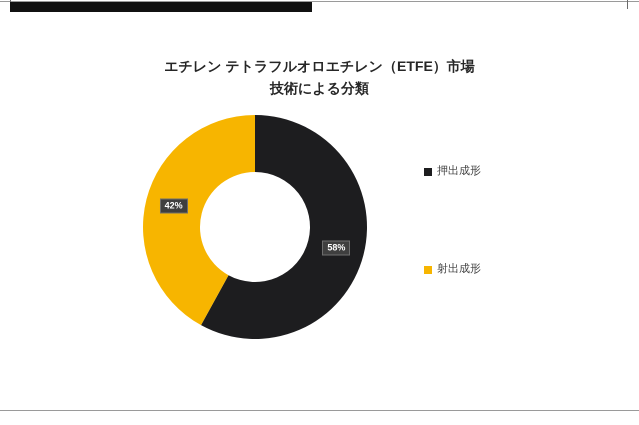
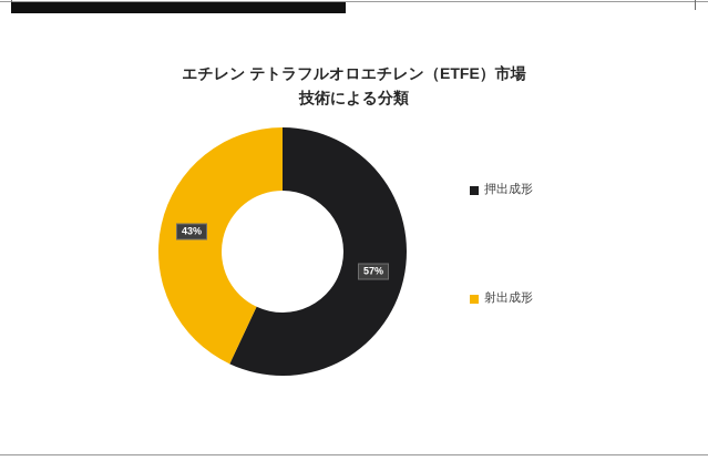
押出成形: 58% -> 57%
射出成形: 42% -> 43%
